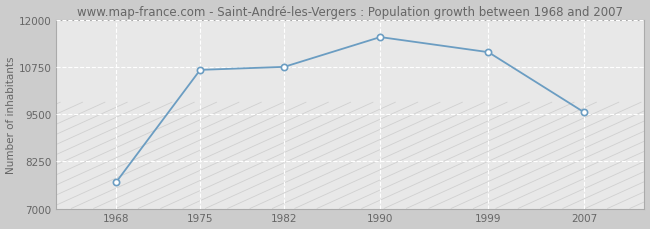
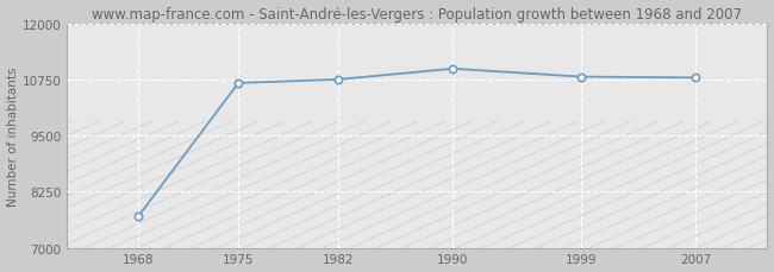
1990: 11550 -> 11000
1999: 11150 -> 10820
2007: 9550 -> 10800
